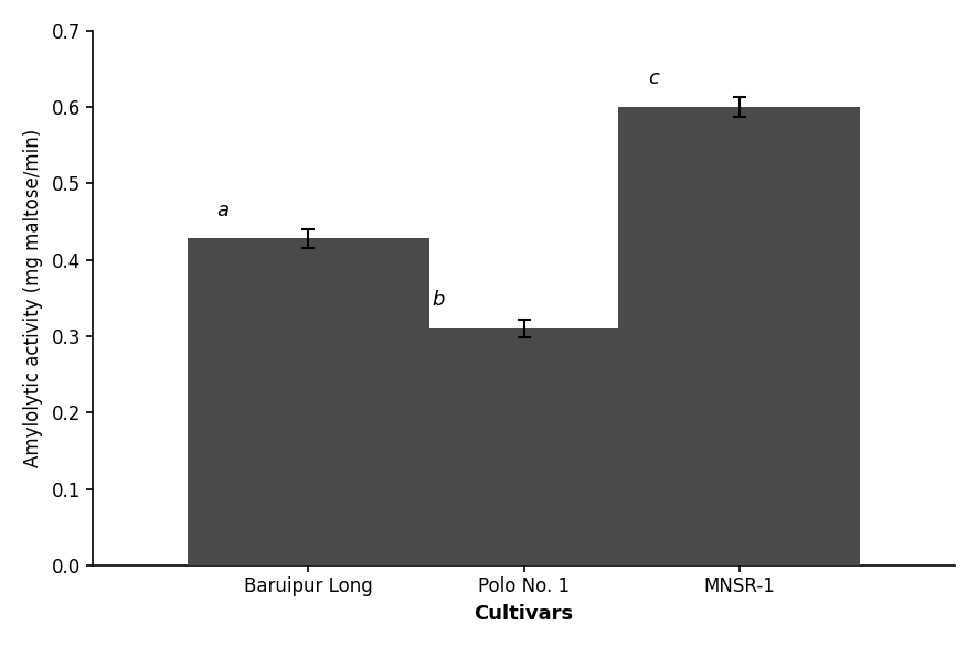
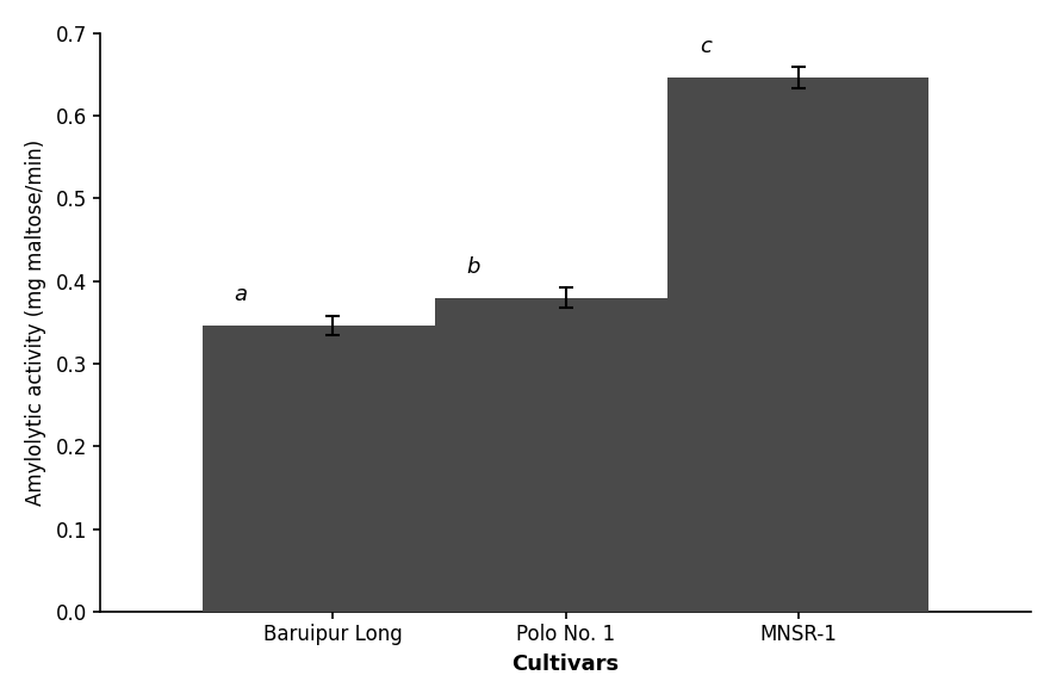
Baruipur Long: 0.428 -> 0.346
Polo No. 1: 0.310 -> 0.380
MNSR-1: 0.600 -> 0.646
